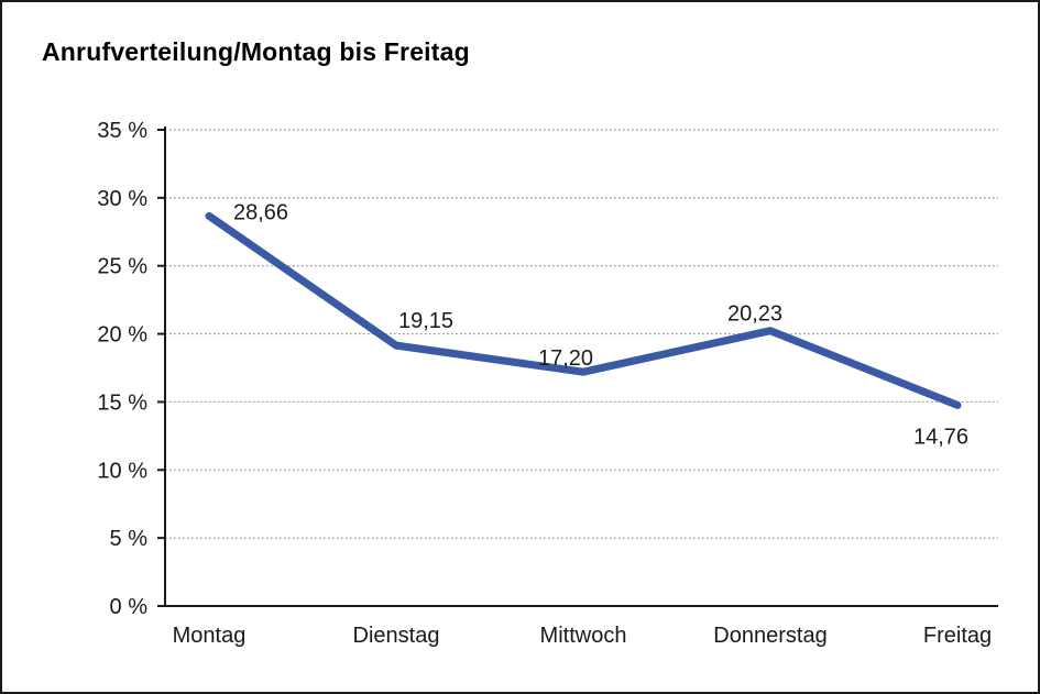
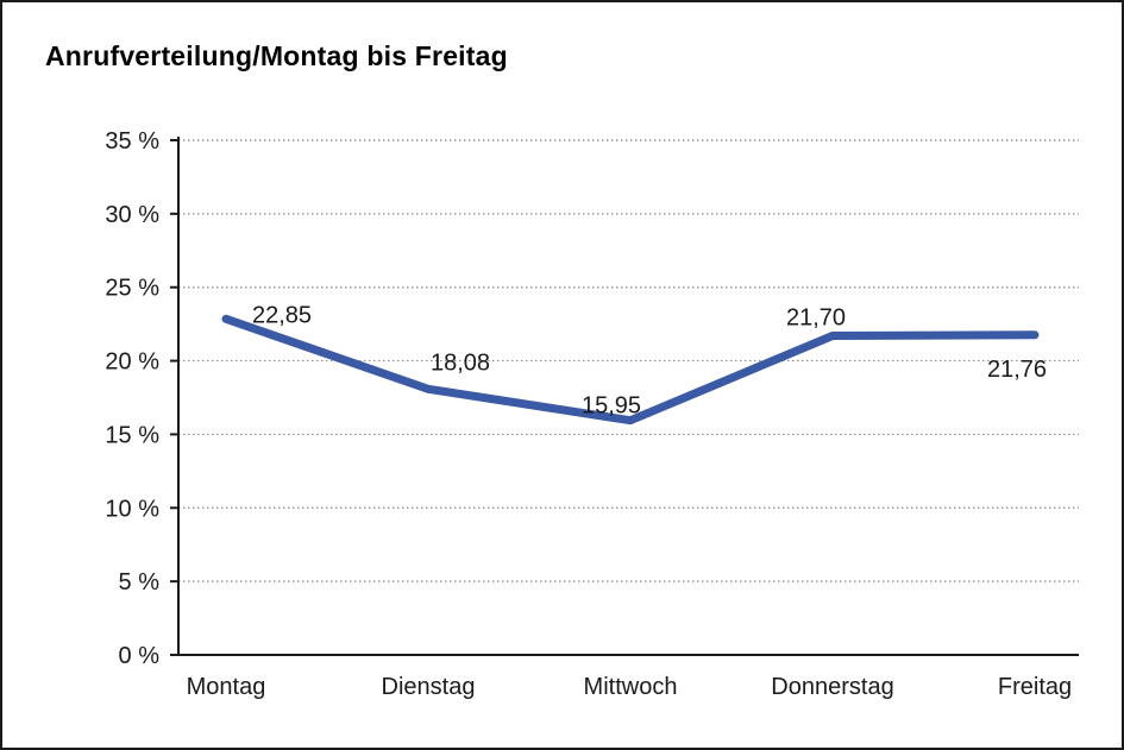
Montag: 28,66 -> 22,85
Dienstag: 19,15 -> 18,08
Mittwoch: 17,20 -> 15,95
Donnerstag: 20,23 -> 21,70
Freitag: 14,76 -> 21,76
